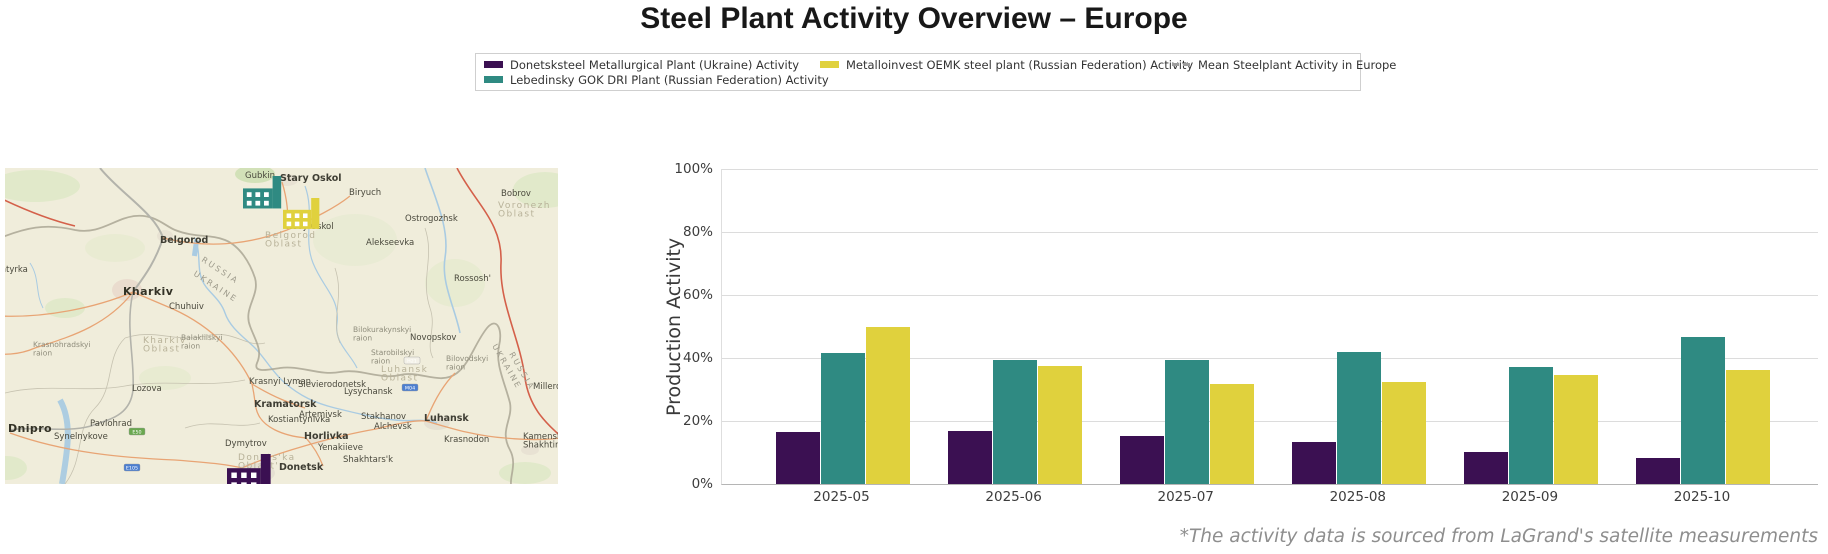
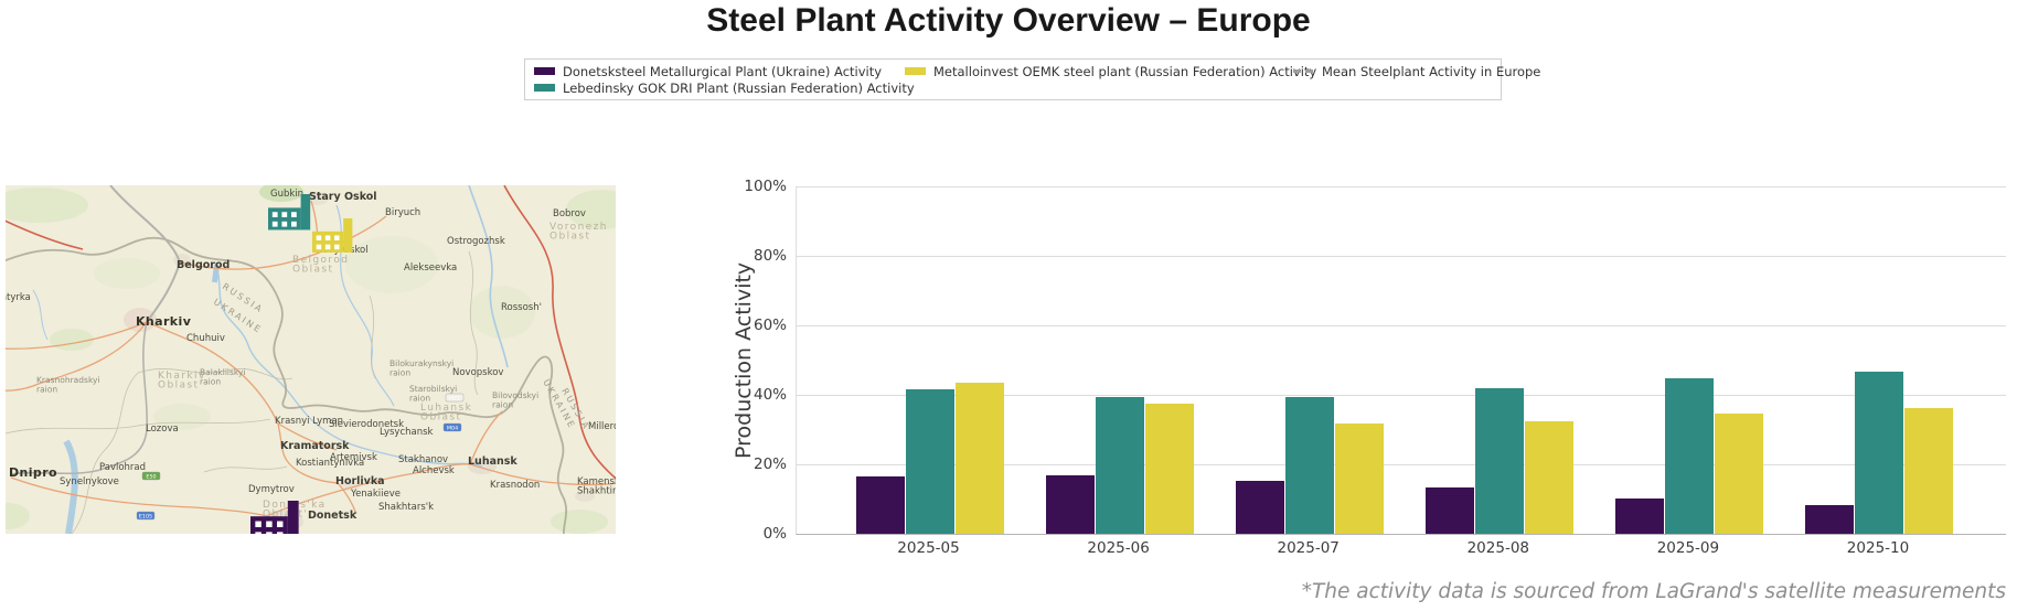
Metalloinvest OEMK steel plant (Russian Federation) Activity/2025-05: 50% -> 44%
Lebedinsky GOK DRI Plant (Russian Federation) Activity/2025-09: 37% -> 45%
